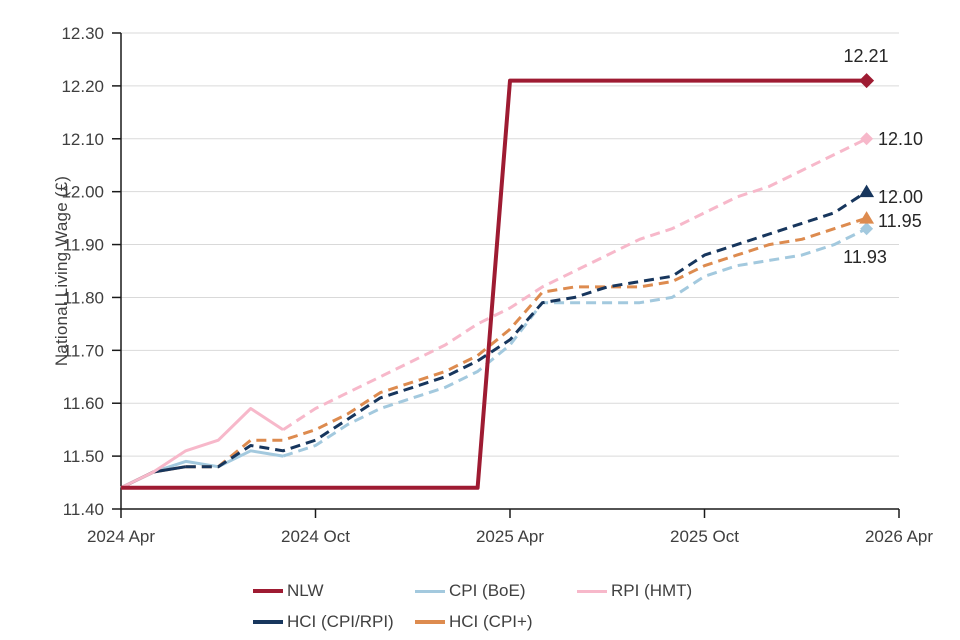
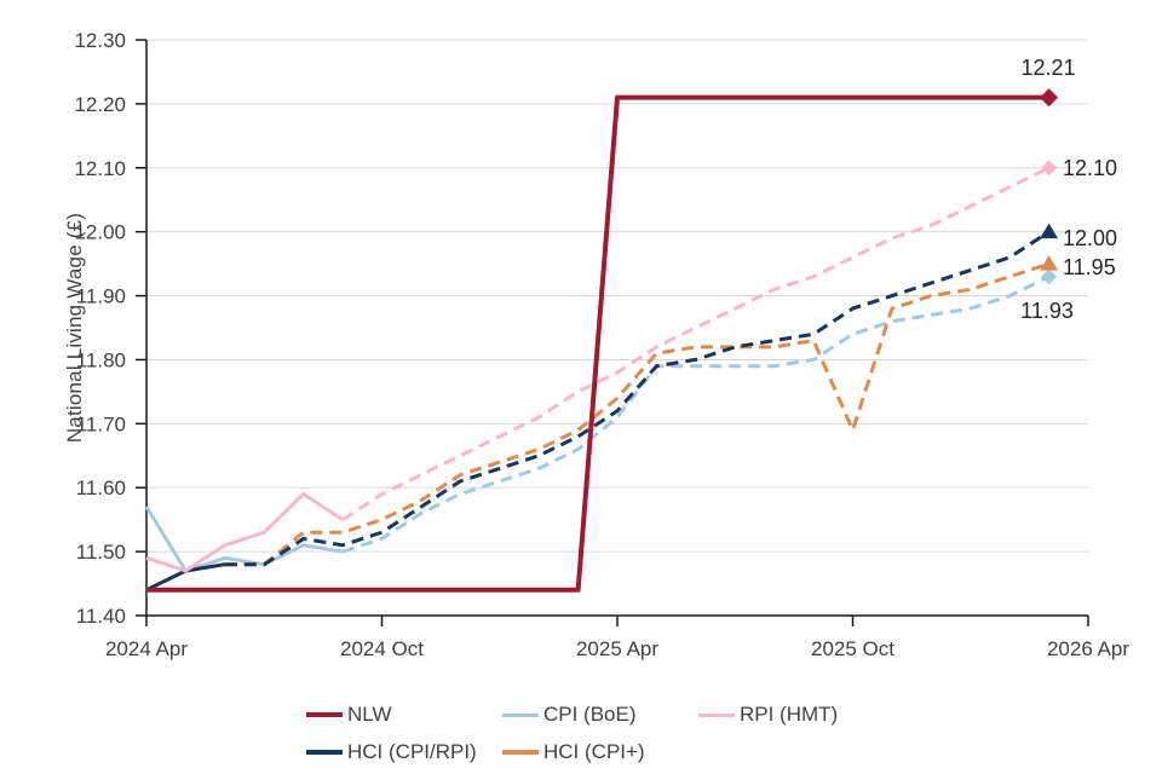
CPI (BoE)/2024 Apr: 11.44 -> 11.57
RPI (HMT)/2024 Apr: 11.44 -> 11.49
HCI (CPI+)/2025 Oct: 11.86 -> 11.69
